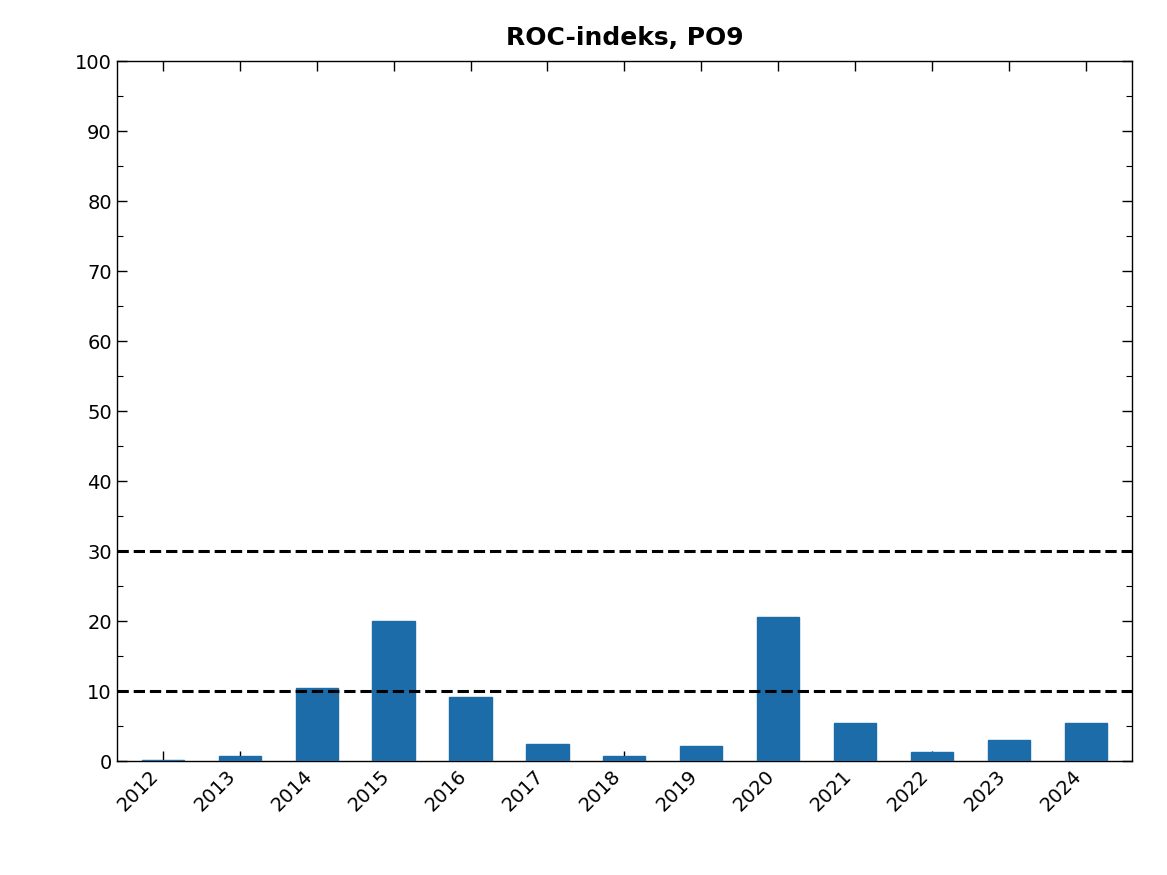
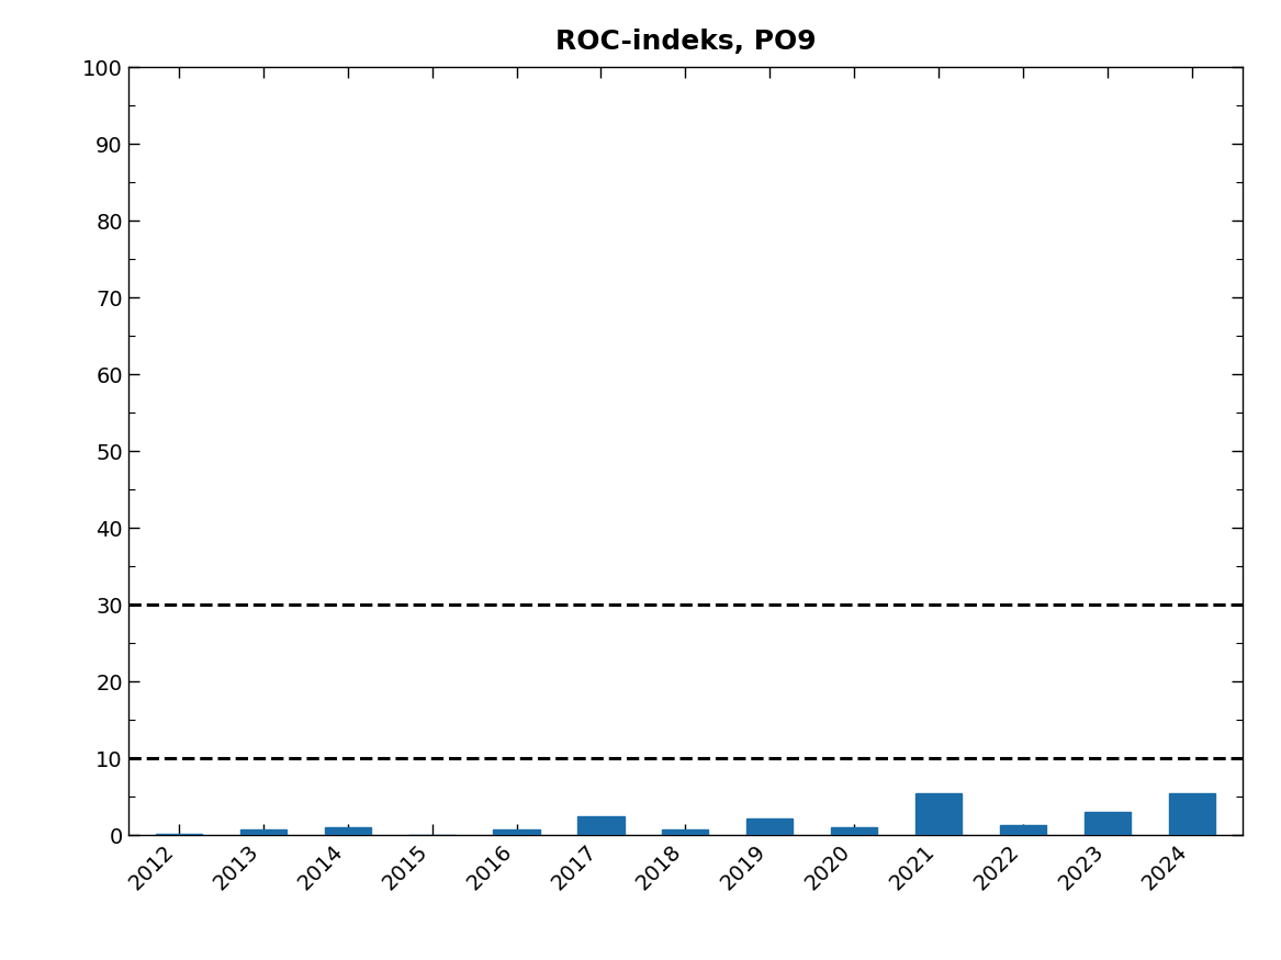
2014: 10.4 -> 1.0
2015: 20.0 -> 0.1
2016: 9.2 -> 0.8
2020: 20.6 -> 1.0
